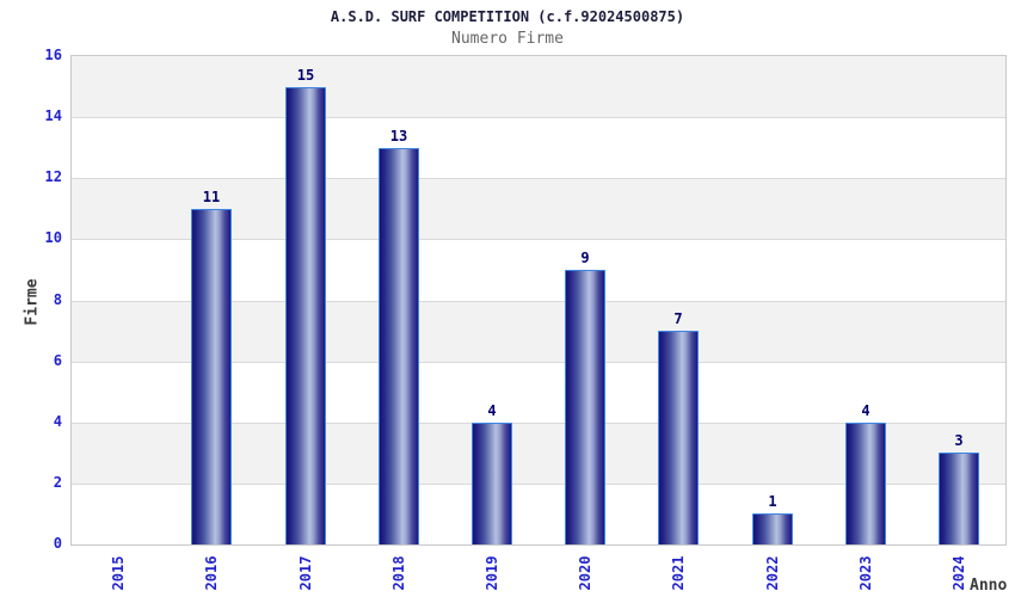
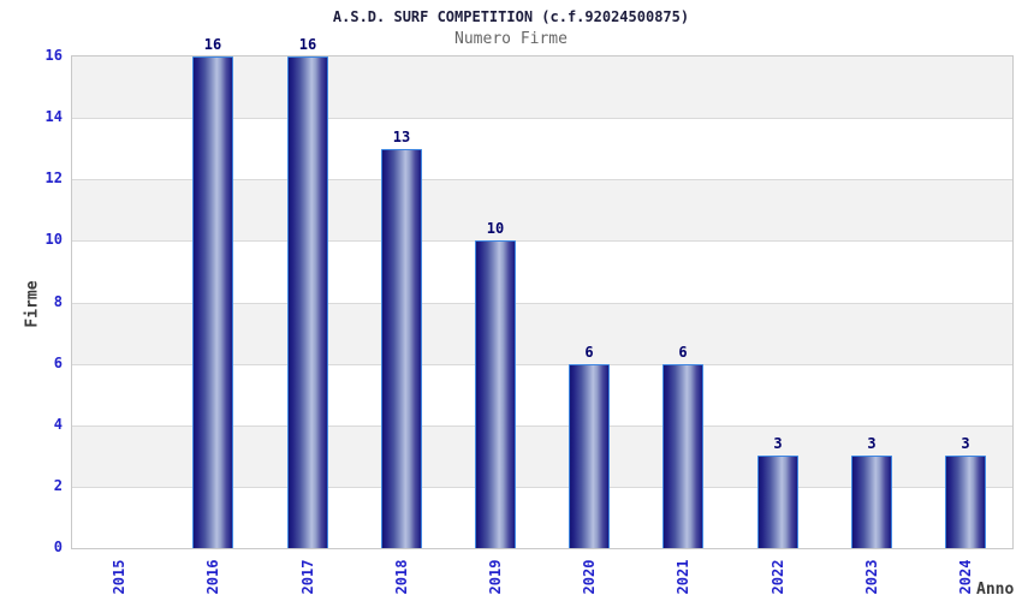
2016: 11 -> 16
2017: 15 -> 16
2019: 4 -> 10
2020: 9 -> 6
2021: 7 -> 6
2022: 1 -> 3
2023: 4 -> 3
